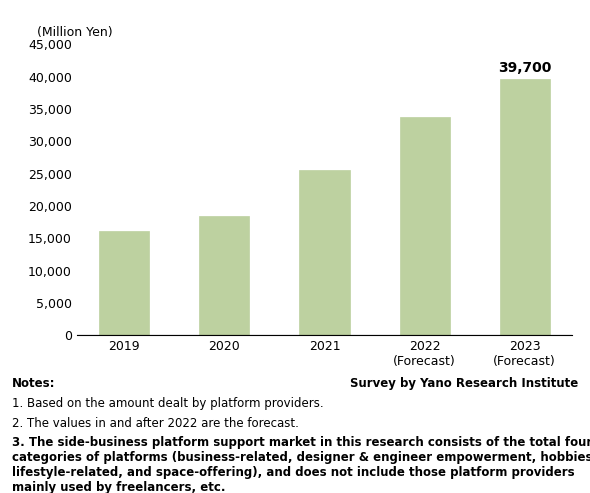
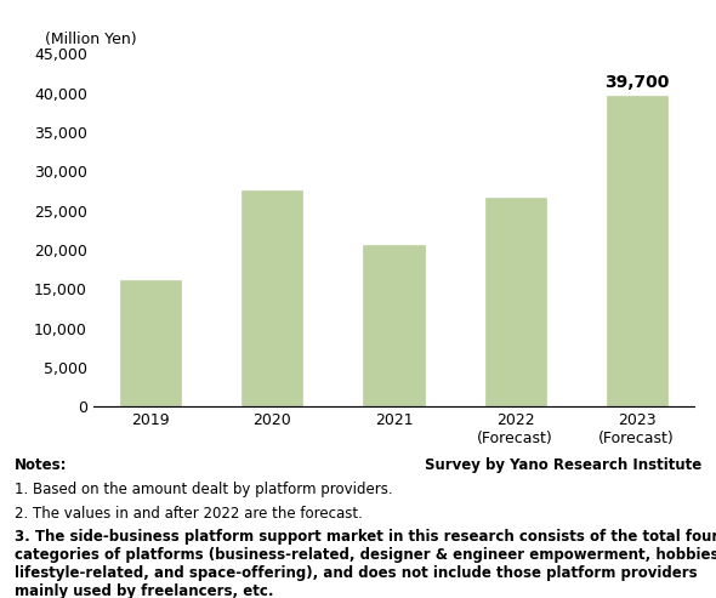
2020: 18,500 -> 27,600
2021: 25,500 -> 20,600
2022 (Forecast): 33,800 -> 26,600
